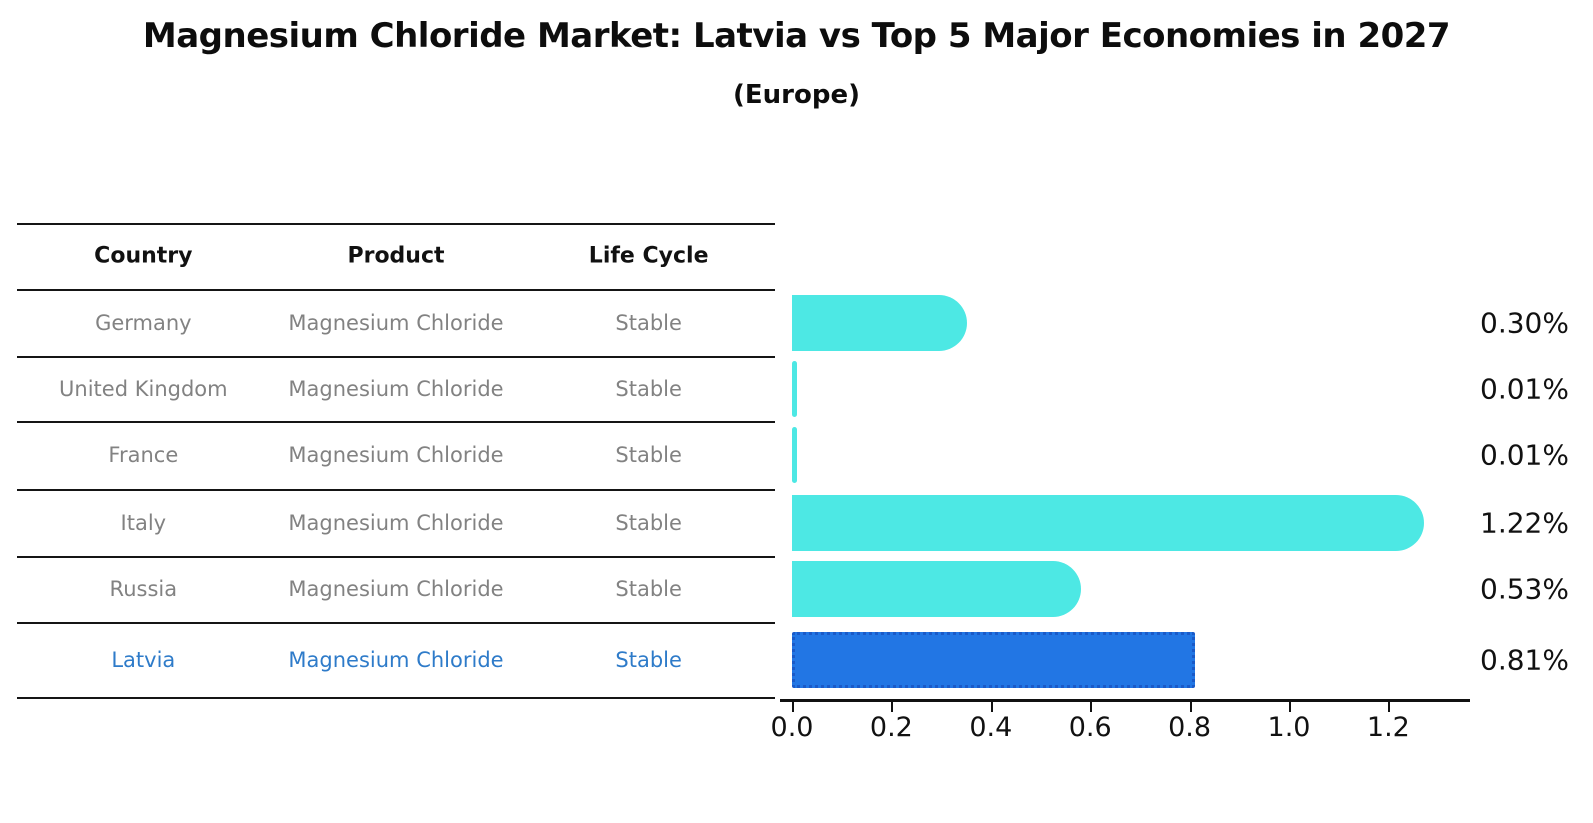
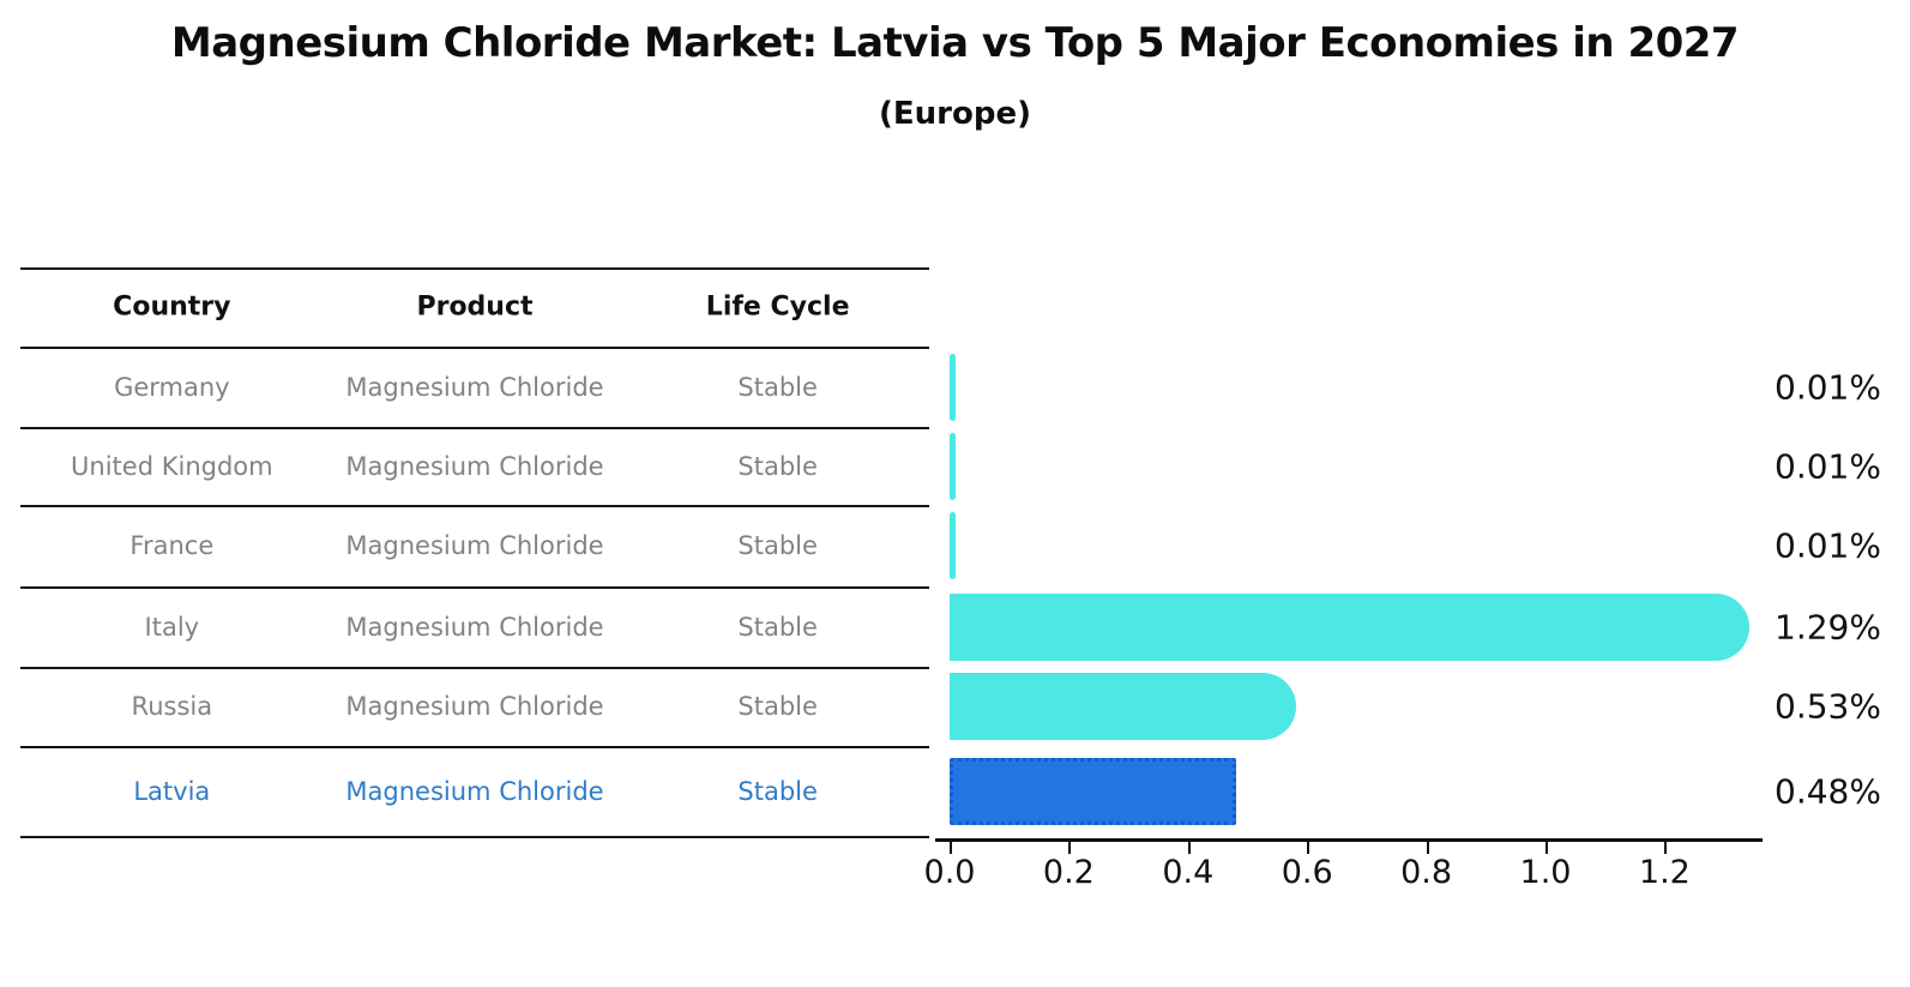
Germany: 0.30% -> 0.01%
Italy: 1.22% -> 1.29%
Latvia: 0.81% -> 0.48%
